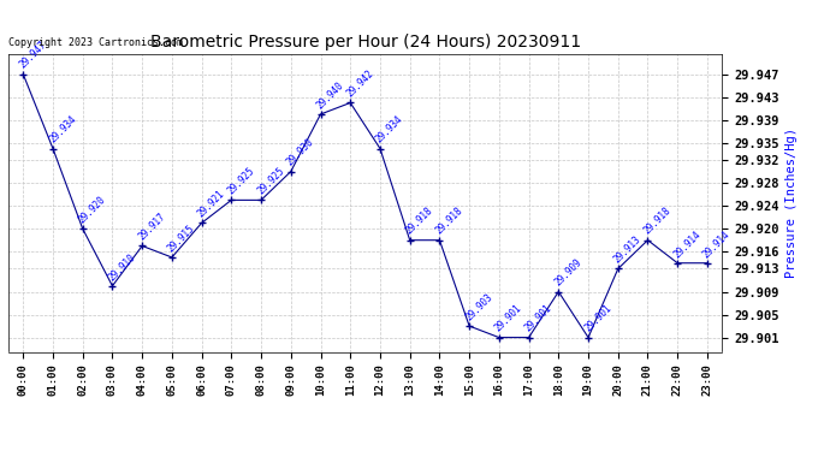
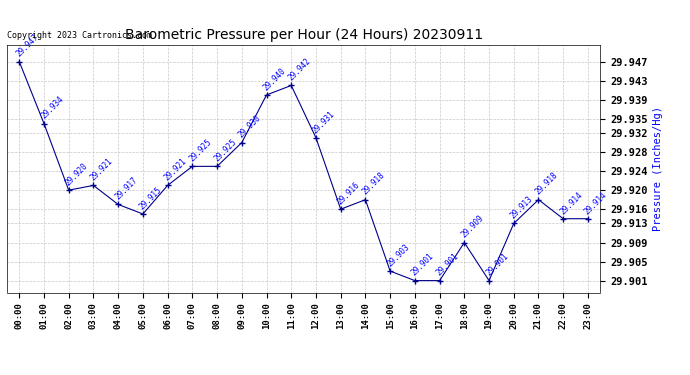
03:00: 29.910 -> 29.921
12:00: 29.934 -> 29.931
13:00: 29.918 -> 29.916
